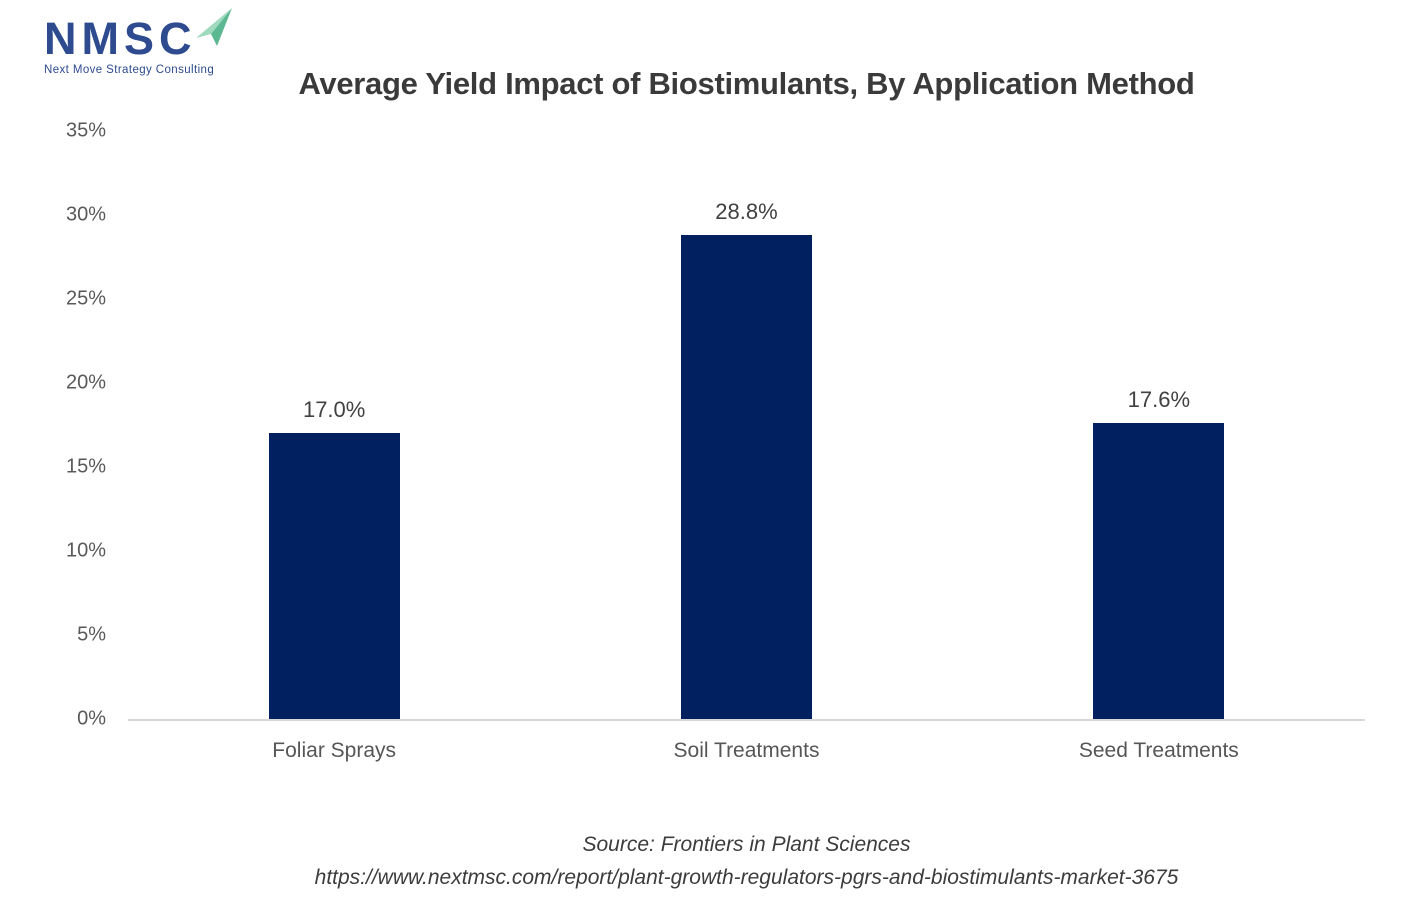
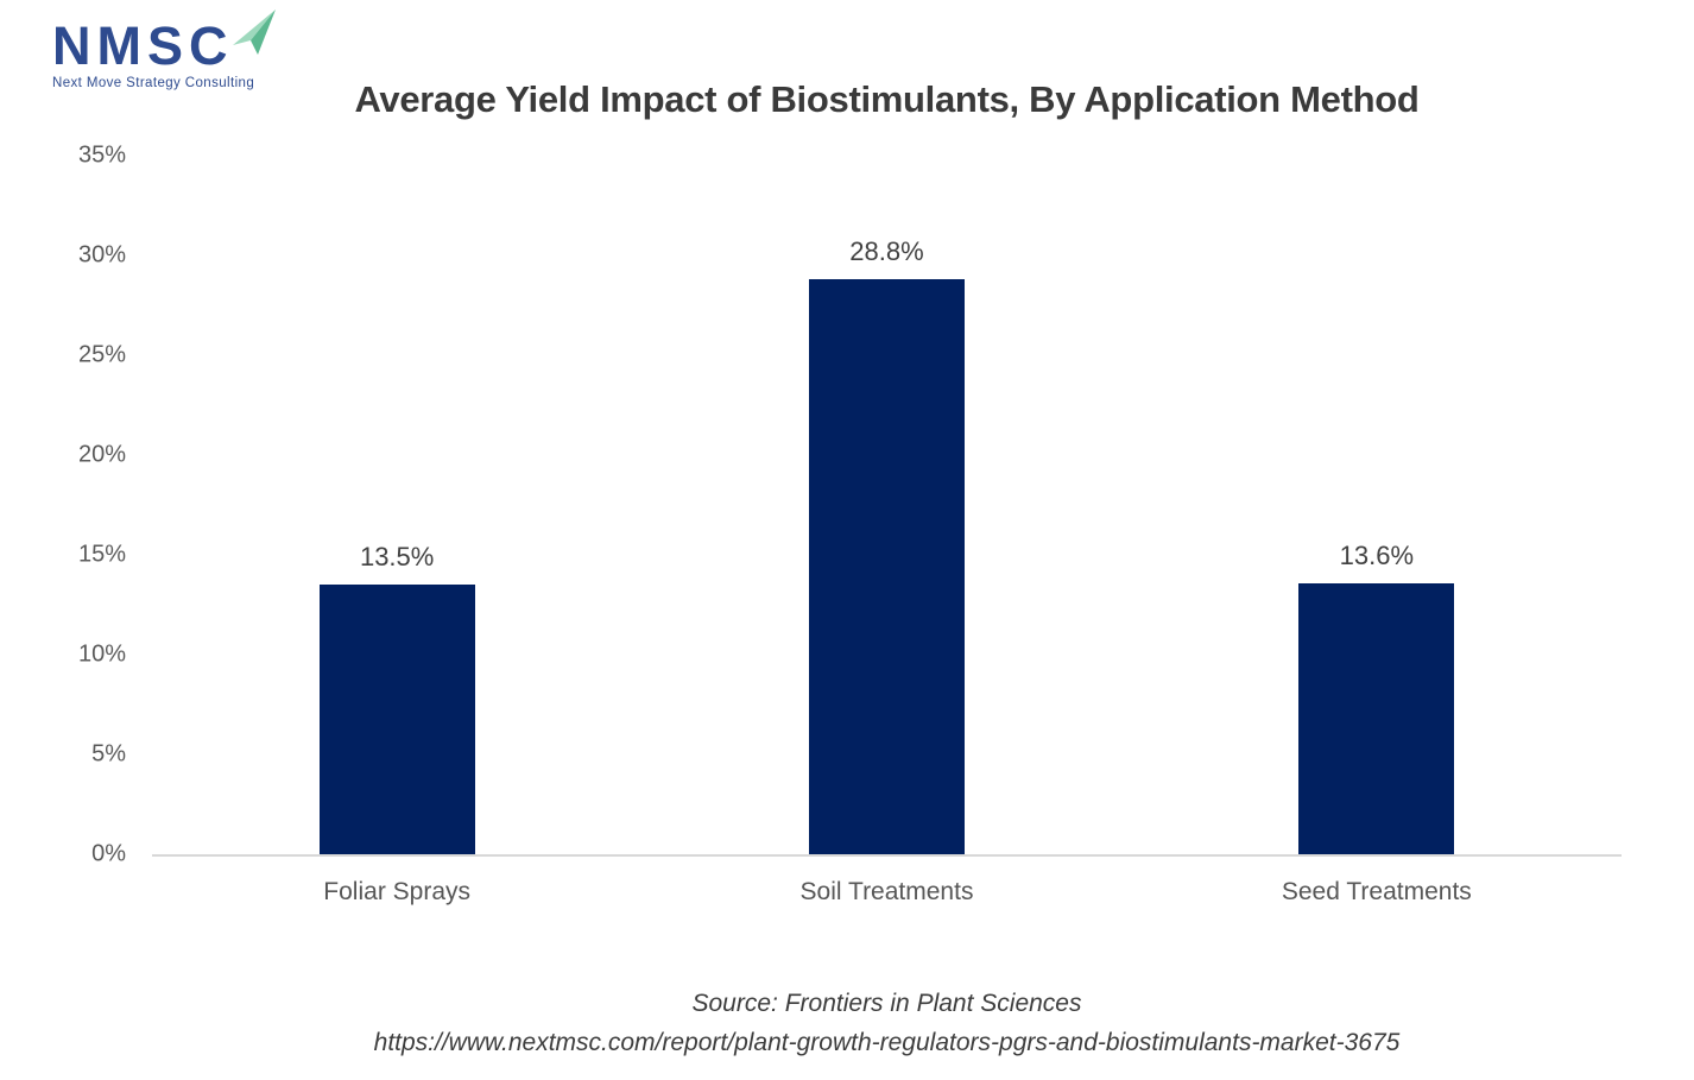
Foliar Sprays: 17.0% -> 13.5%
Seed Treatments: 17.6% -> 13.6%
